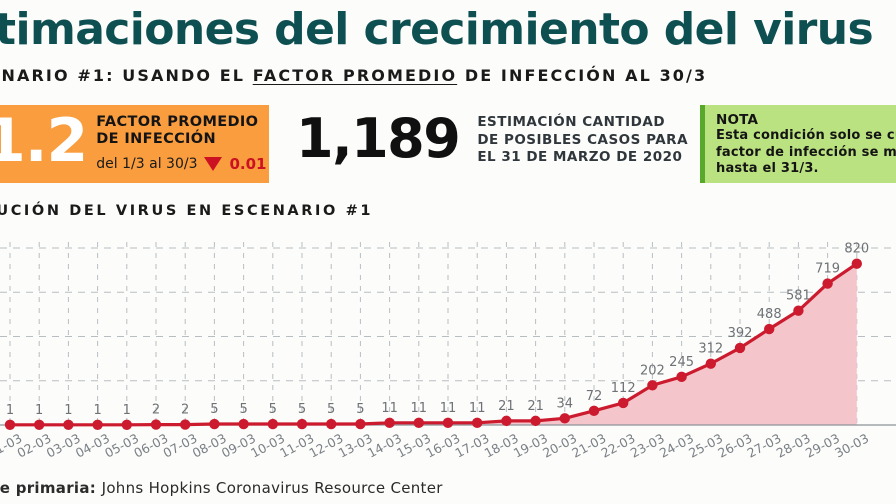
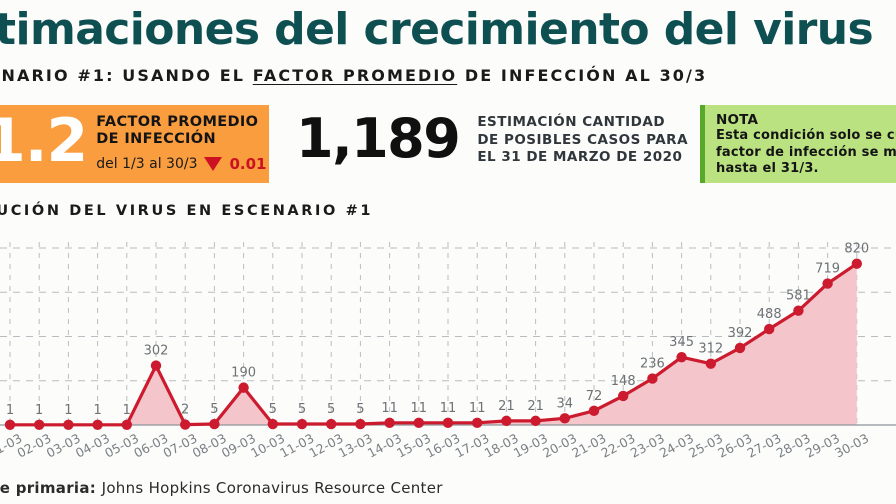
06-03: 2 -> 302
09-03: 5 -> 190
22-03: 112 -> 148
23-03: 202 -> 236
24-03: 245 -> 345
